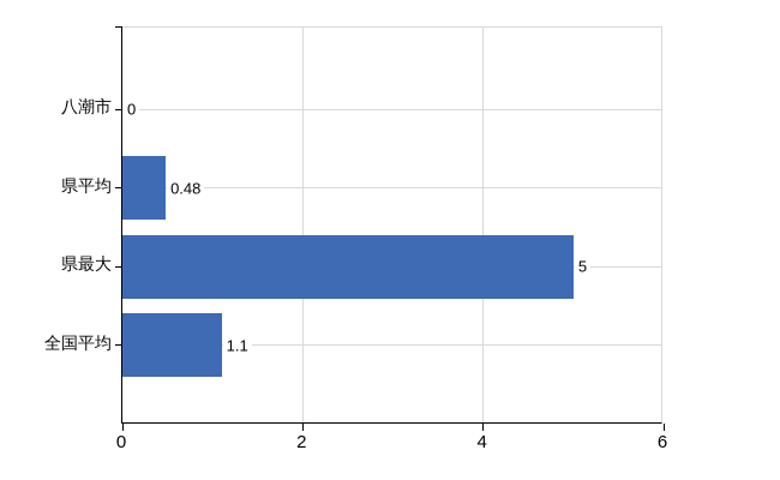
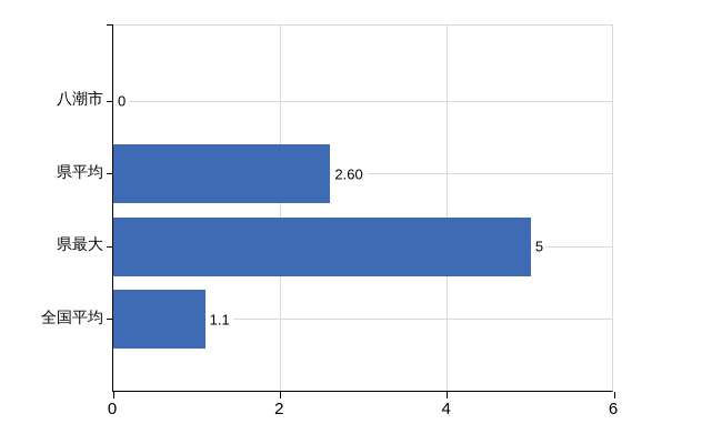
県平均: 0.48 -> 2.60
